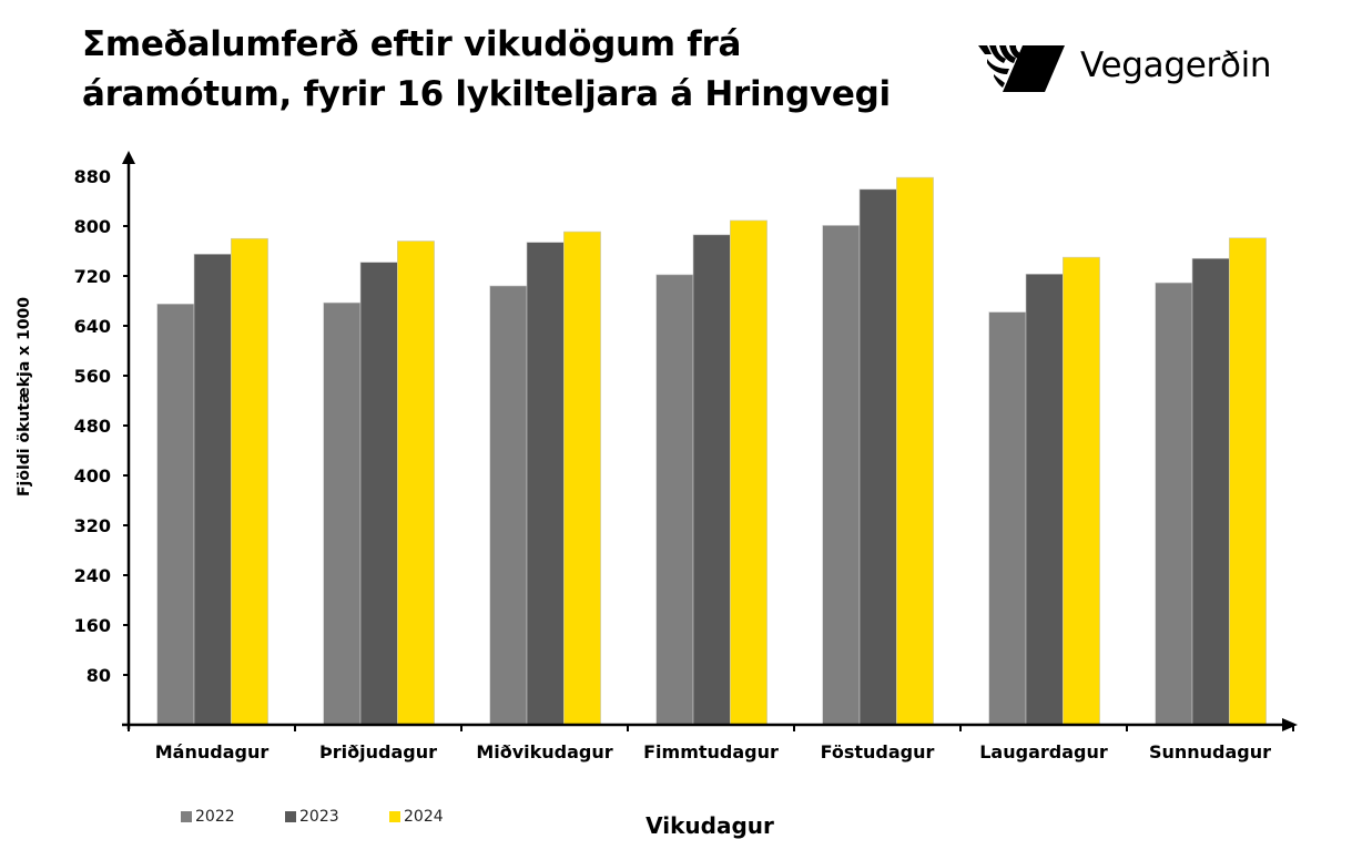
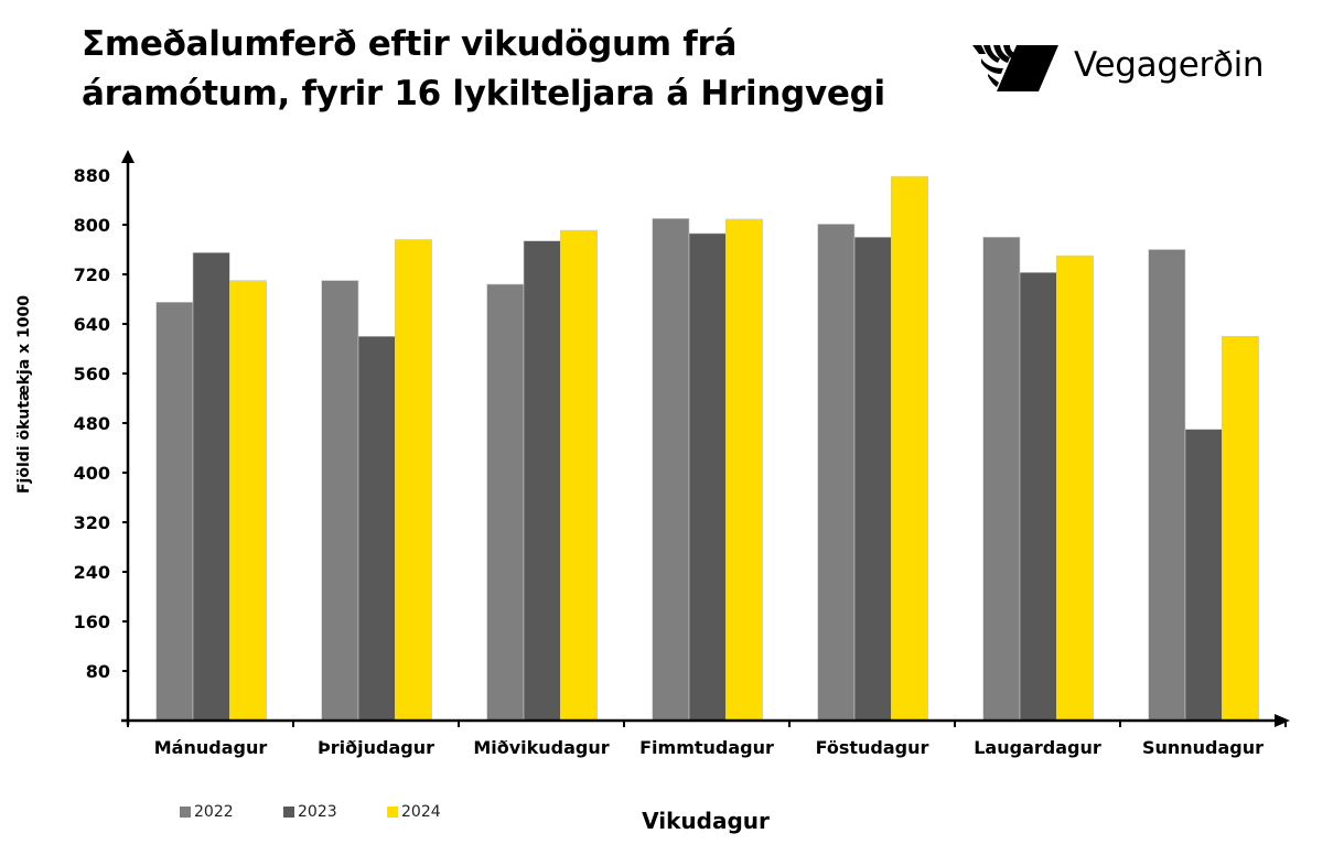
2024/Mánudagur: 780 -> 710
2022/Þriðjudagur: 680 -> 710
2023/Þriðjudagur: 740 -> 620
2022/Fimmtudagur: 720 -> 810
2023/Föstudagur: 860 -> 780
2022/Laugardagur: 660 -> 780
2022/Sunnudagur: 710 -> 760
2023/Sunnudagur: 750 -> 470
2024/Sunnudagur: 780 -> 620
